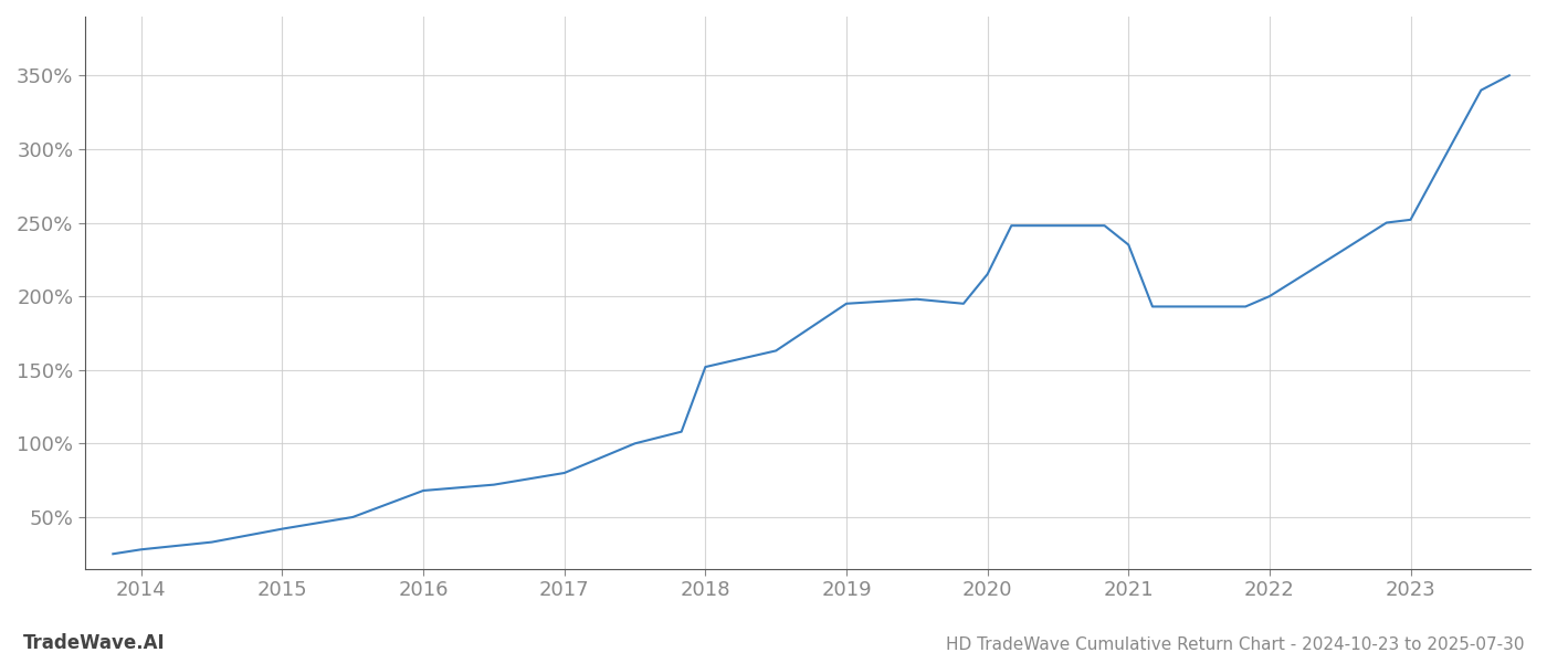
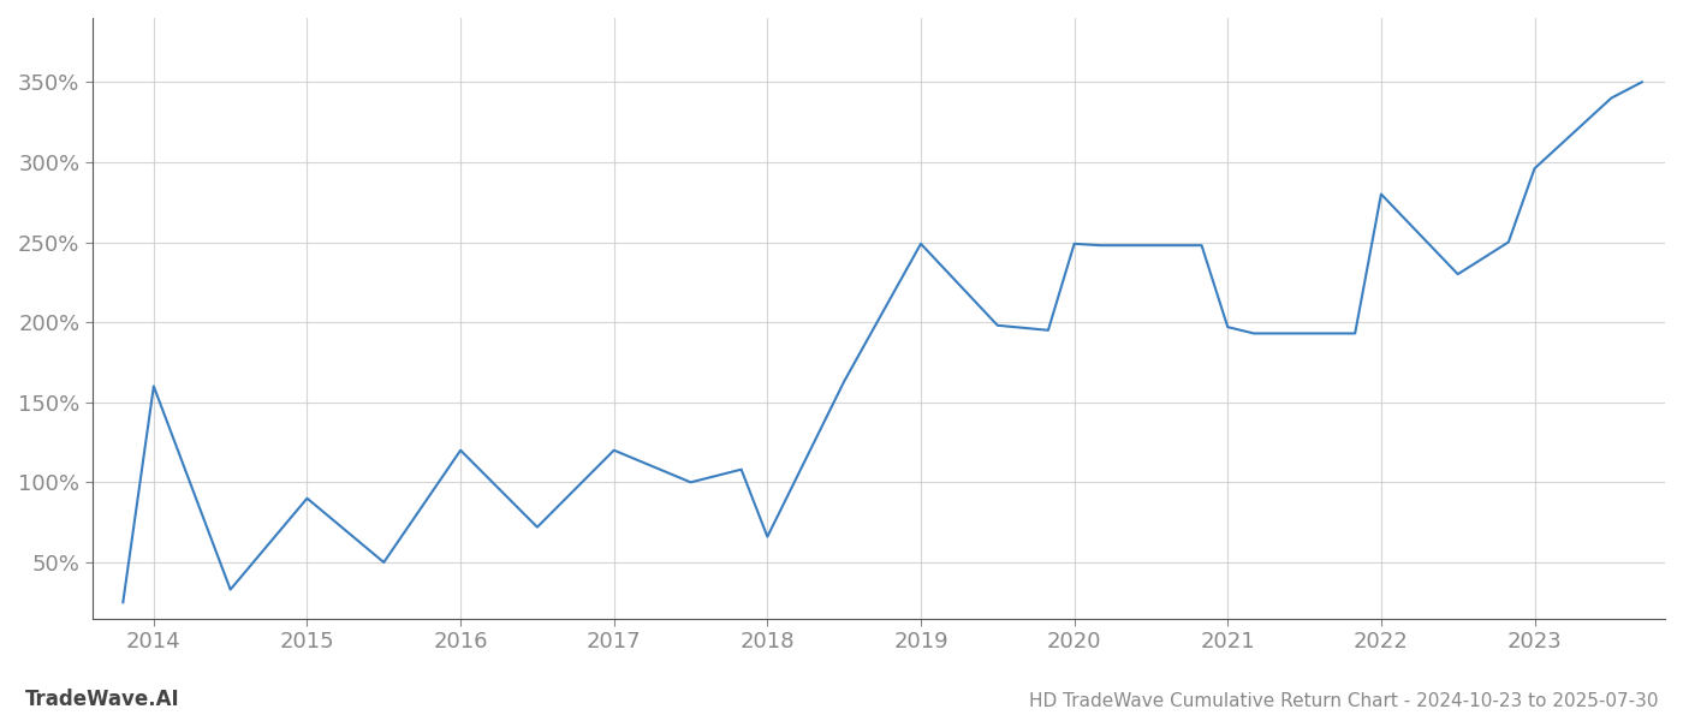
2014: 28% -> 160%
2015: 42% -> 90%
2016: 68% -> 120%
2017: 80% -> 120%
2018: 152% -> 66%
2019: 195% -> 249%
2020: 215% -> 249%
2021: 235% -> 197%
2022: 200% -> 280%
2023: 252% -> 296%
